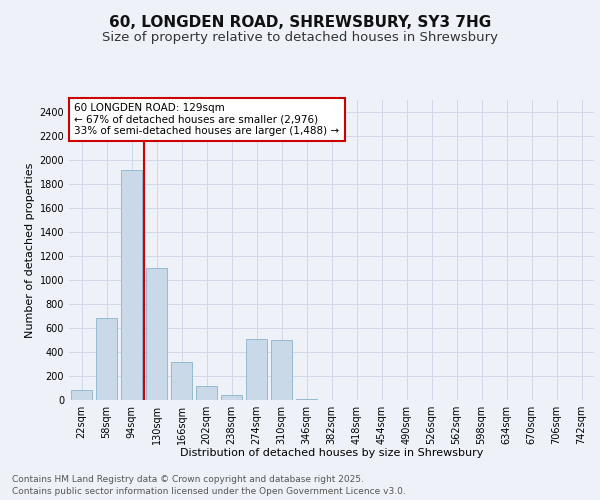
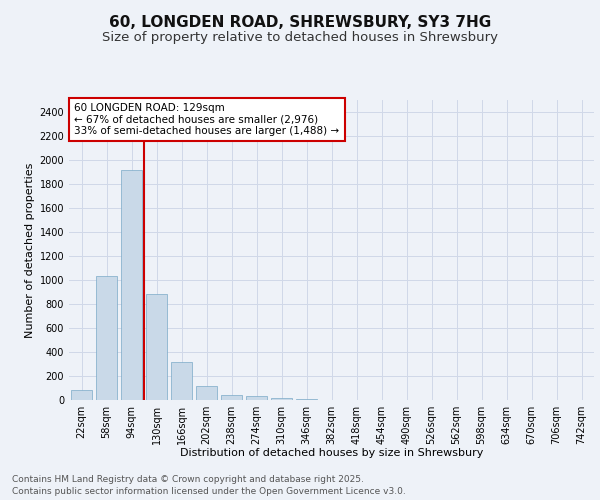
58sqm: 680 -> 1030
130sqm: 1100 -> 880
274sqm: 510 -> 40
310sqm: 500 -> 20
